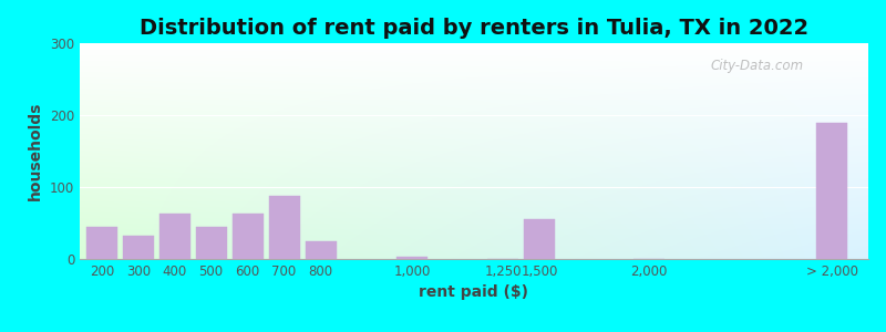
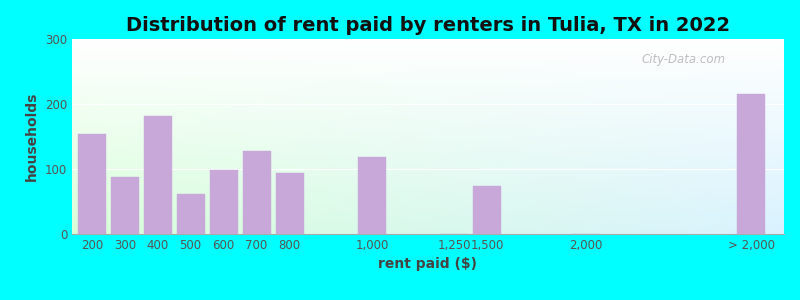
200: 45 -> 154
300: 33 -> 88
400: 63 -> 182
500: 45 -> 62
600: 63 -> 98
700: 88 -> 128
800: 25 -> 94
1,000: 3 -> 118
1,500: 55 -> 74
> 2,000: 190 -> 216
